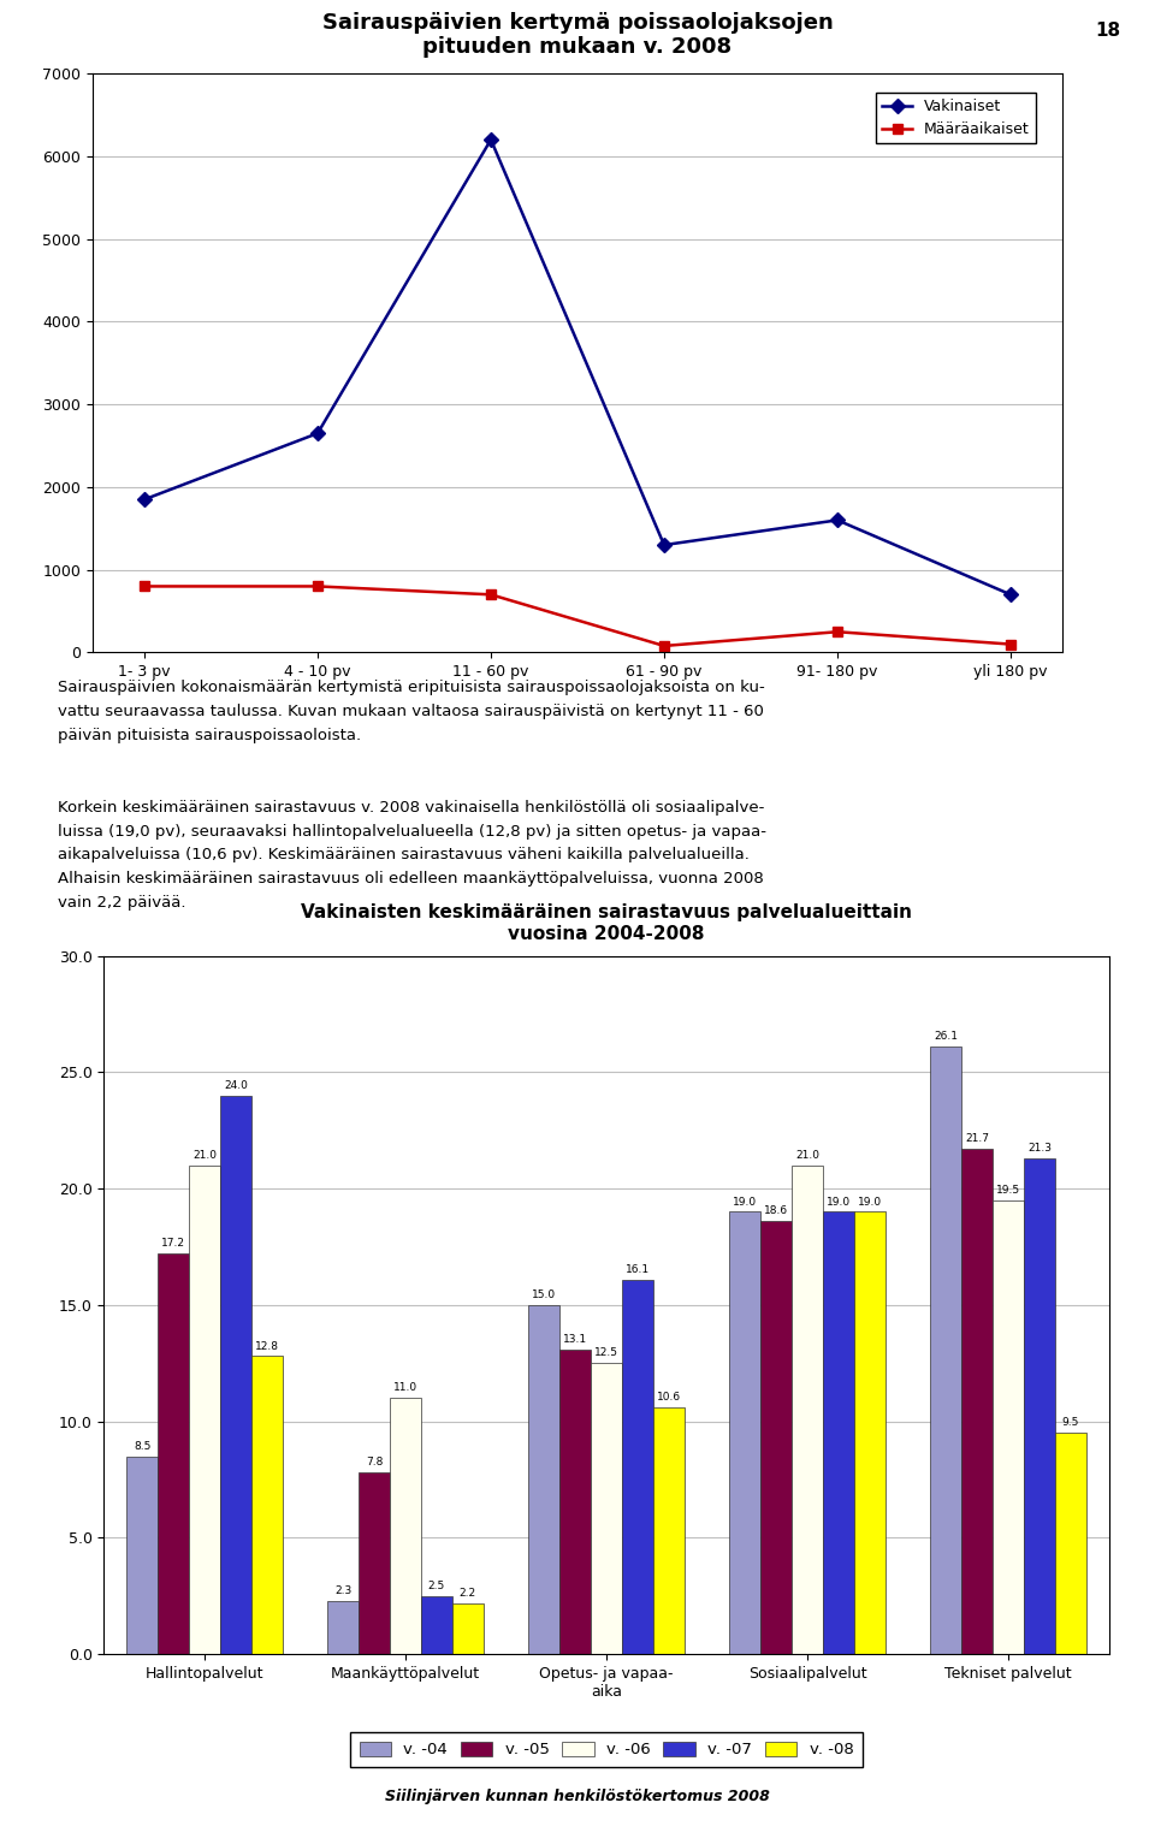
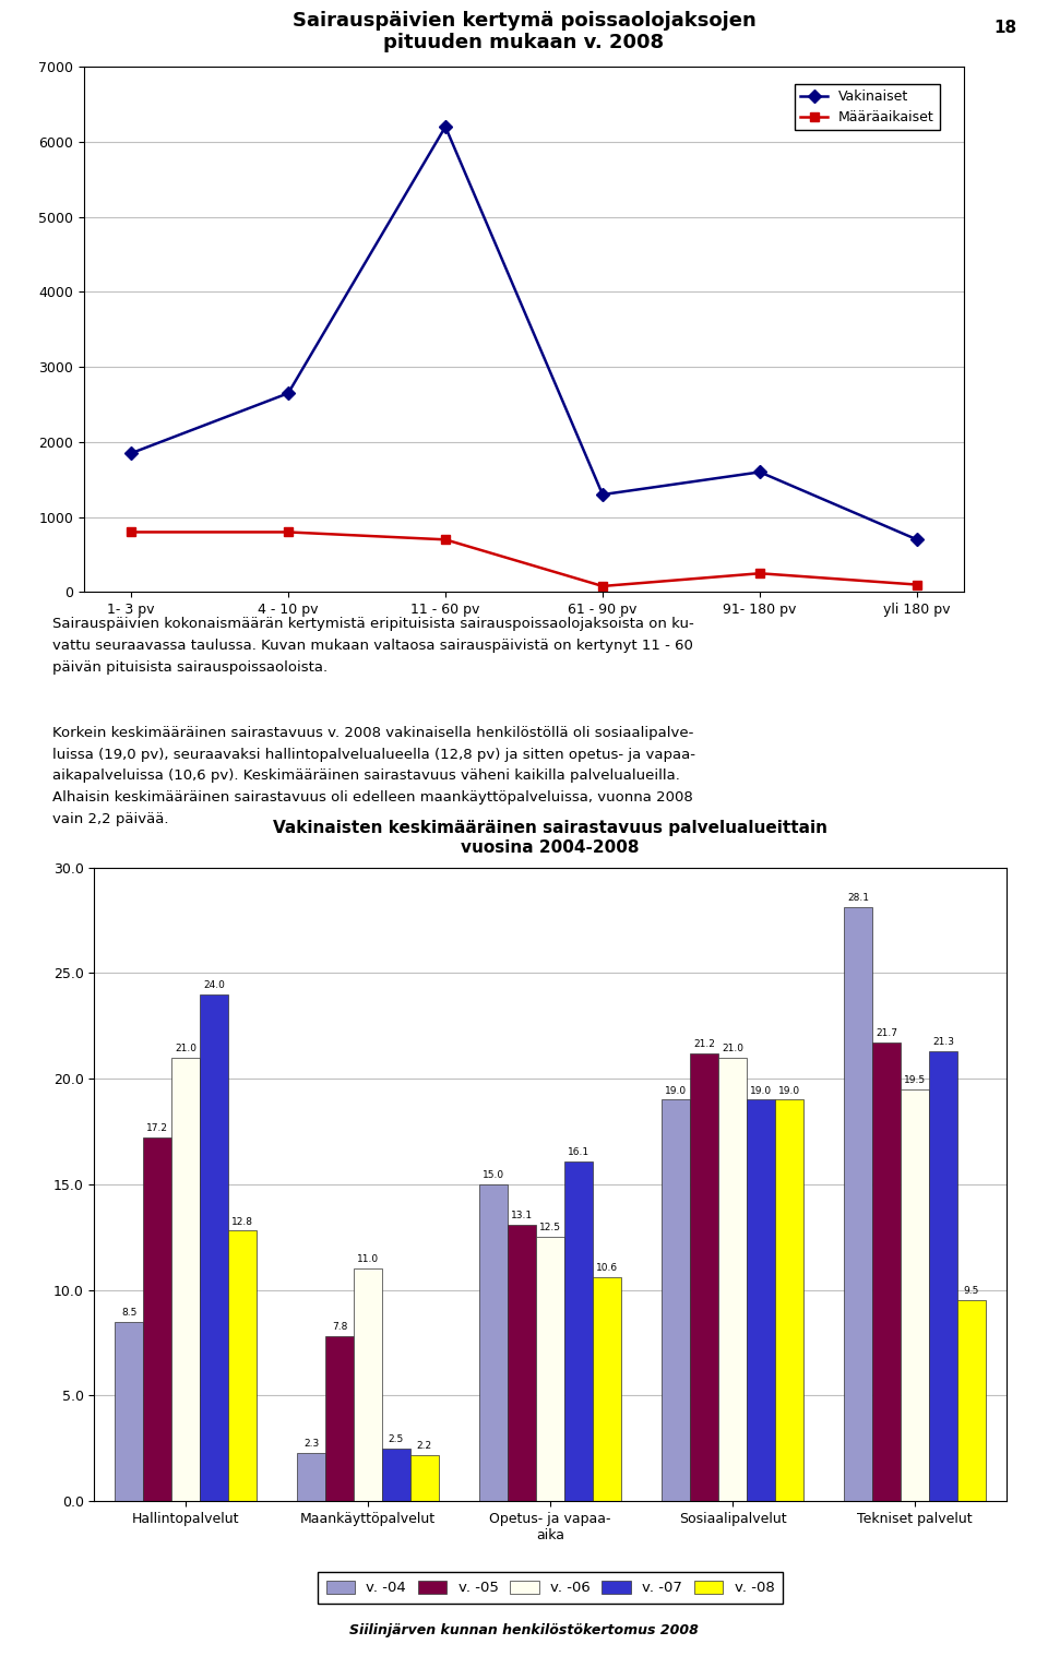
v. -05/Sosiaalipalvelut: 18.6 -> 21.2
v. -04/Tekniset palvelut: 26.1 -> 28.1
